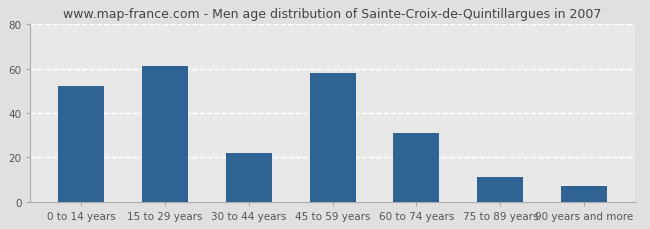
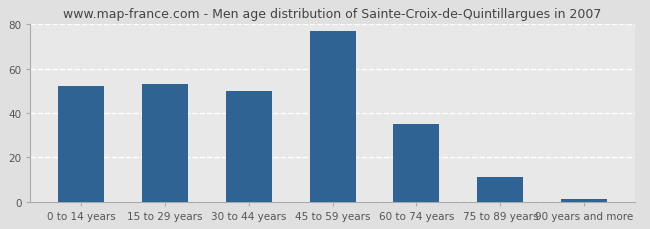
15 to 29 years: 61 -> 53
30 to 44 years: 22 -> 50
45 to 59 years: 58 -> 77
60 to 74 years: 31 -> 35
90 years and more: 7 -> 1
